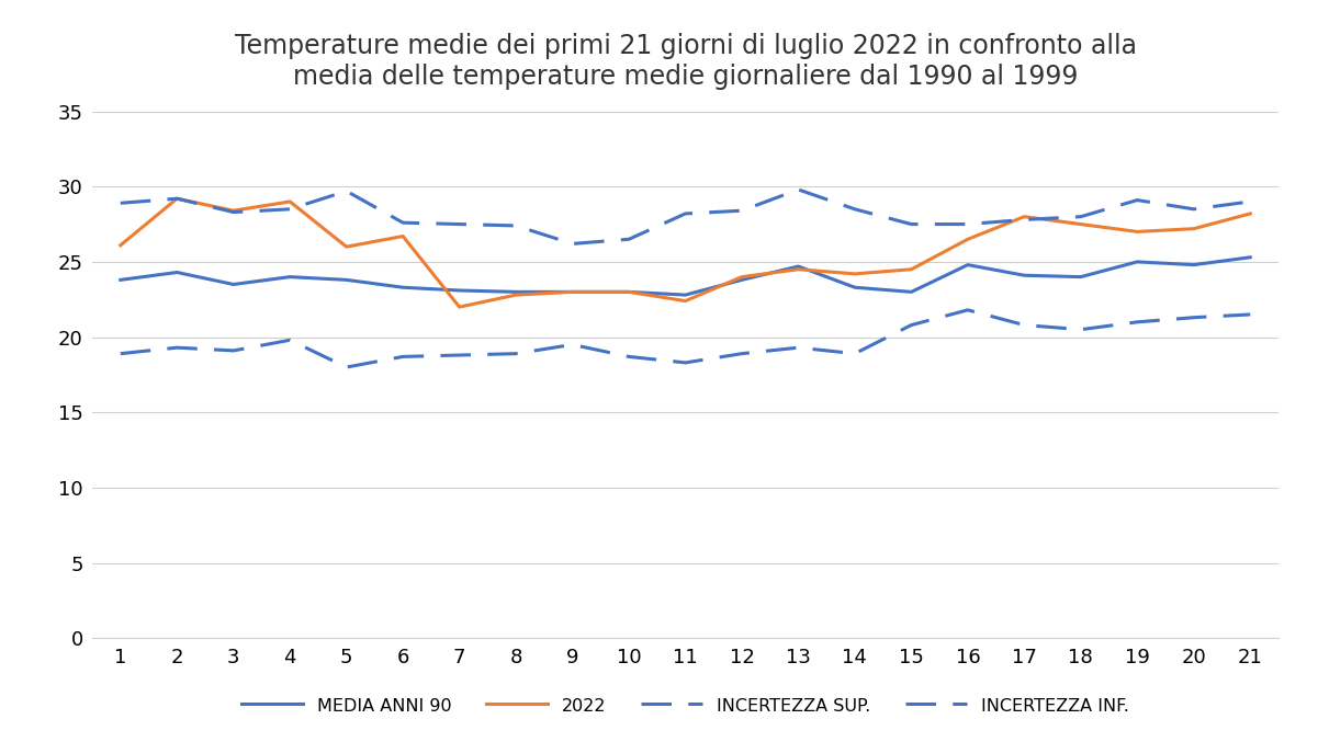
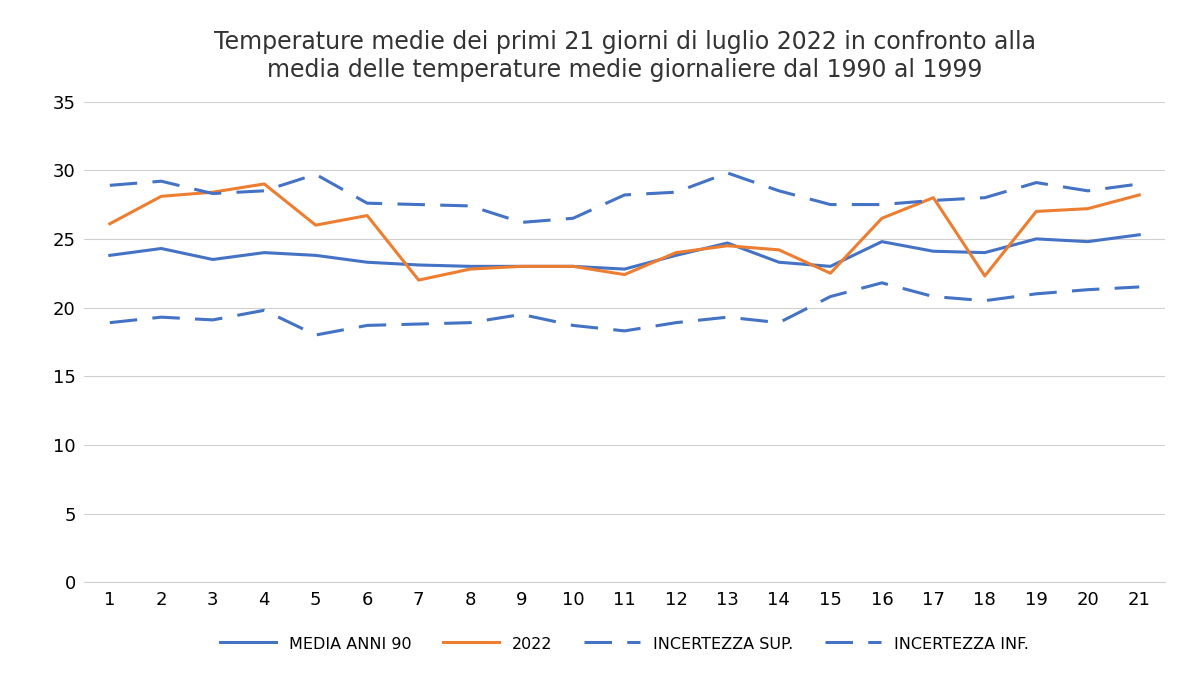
2022/2: 29.2 -> 28.1
2022/15: 24.5 -> 22.5
2022/18: 27.5 -> 22.3
